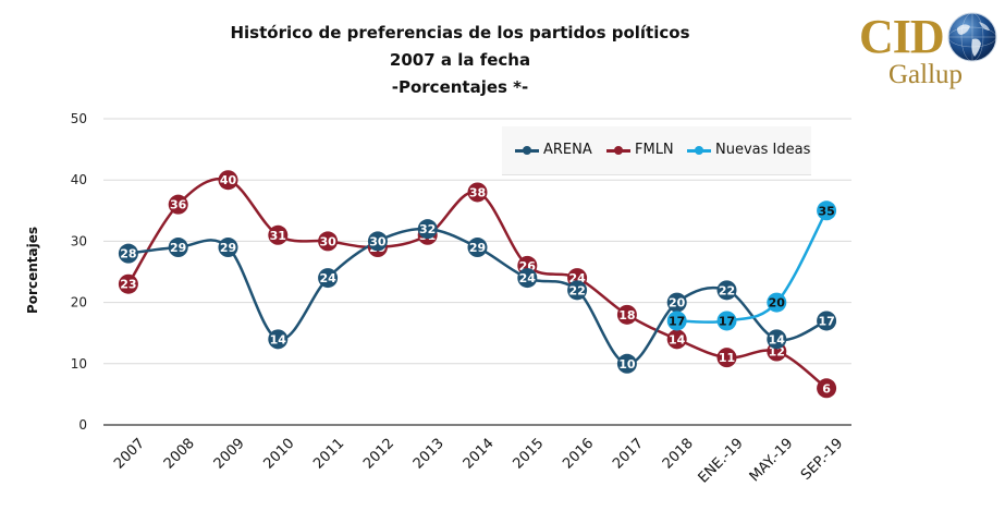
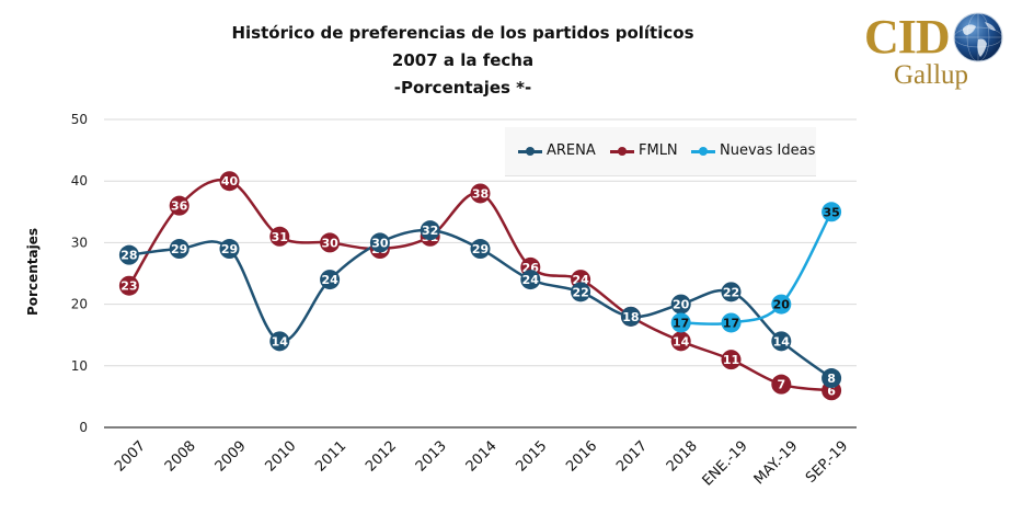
ARENA/2017: 10 -> 18
FMLN/MAY.-19: 12 -> 7
ARENA/SEP.-19: 17 -> 8
